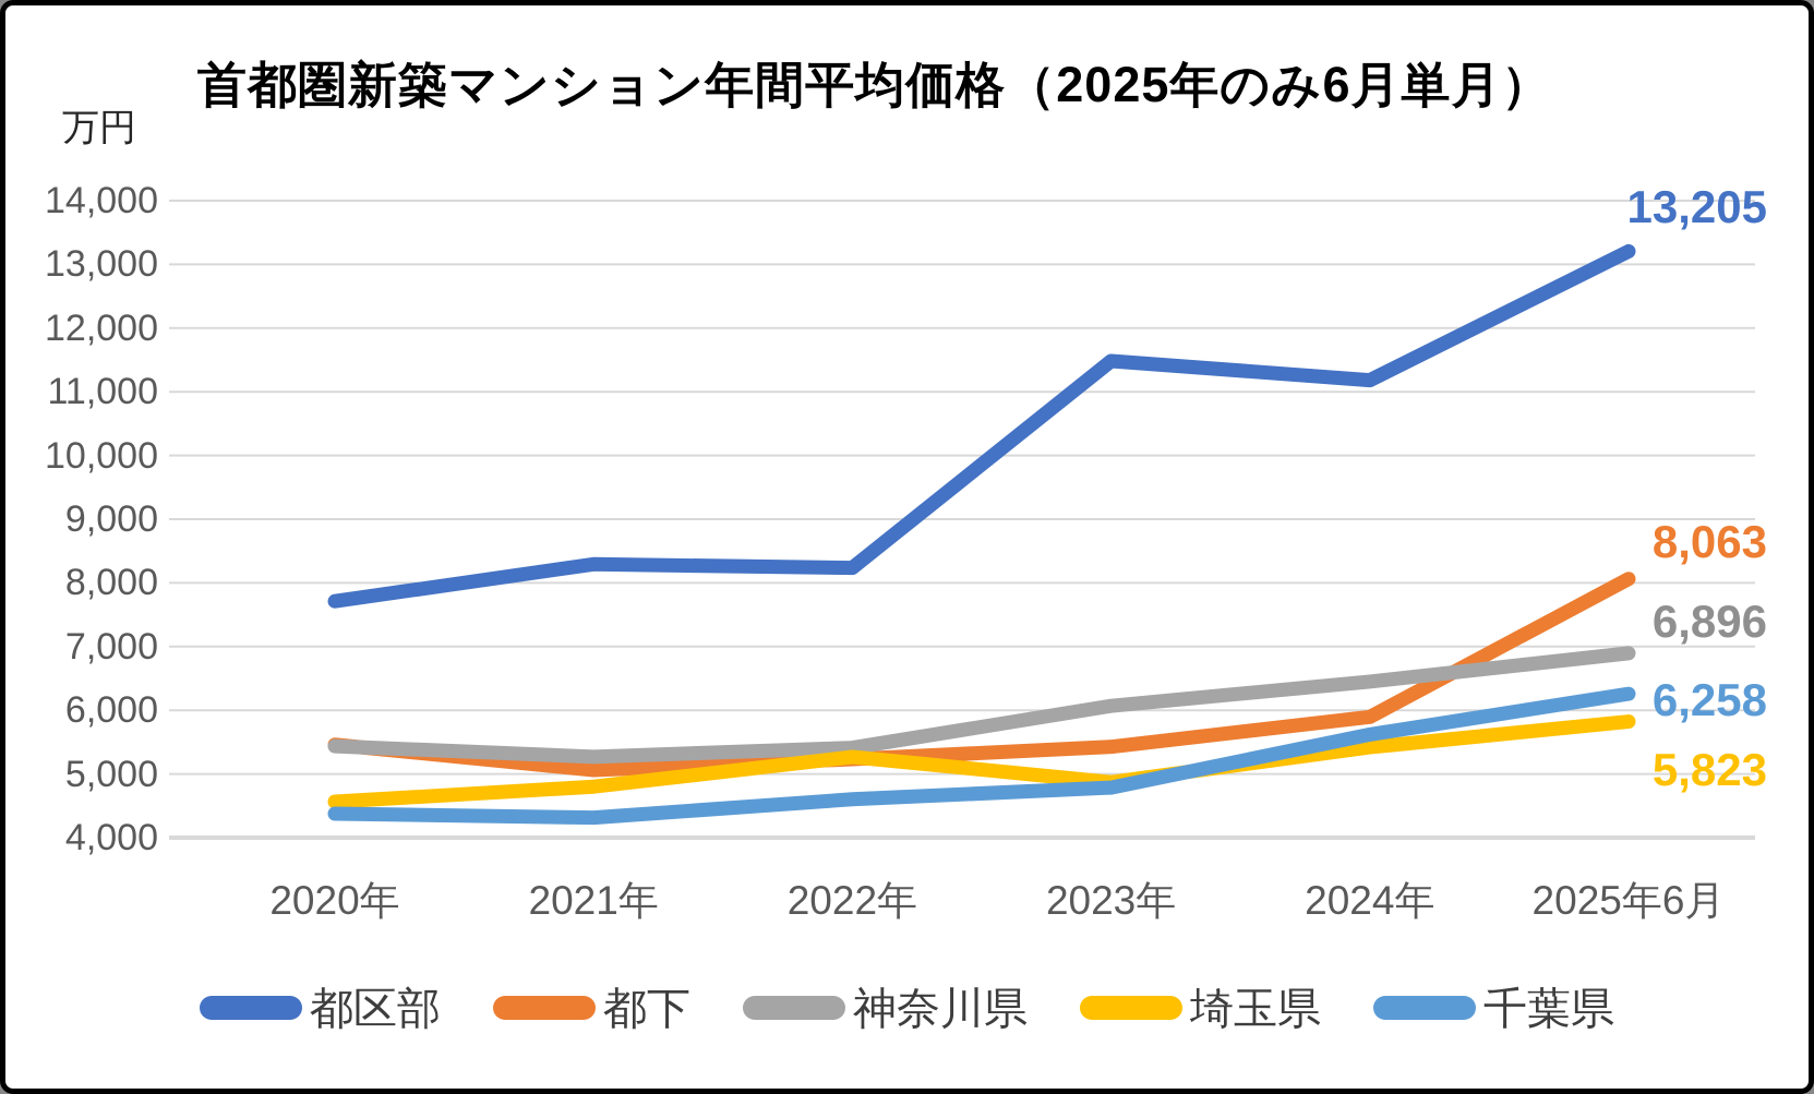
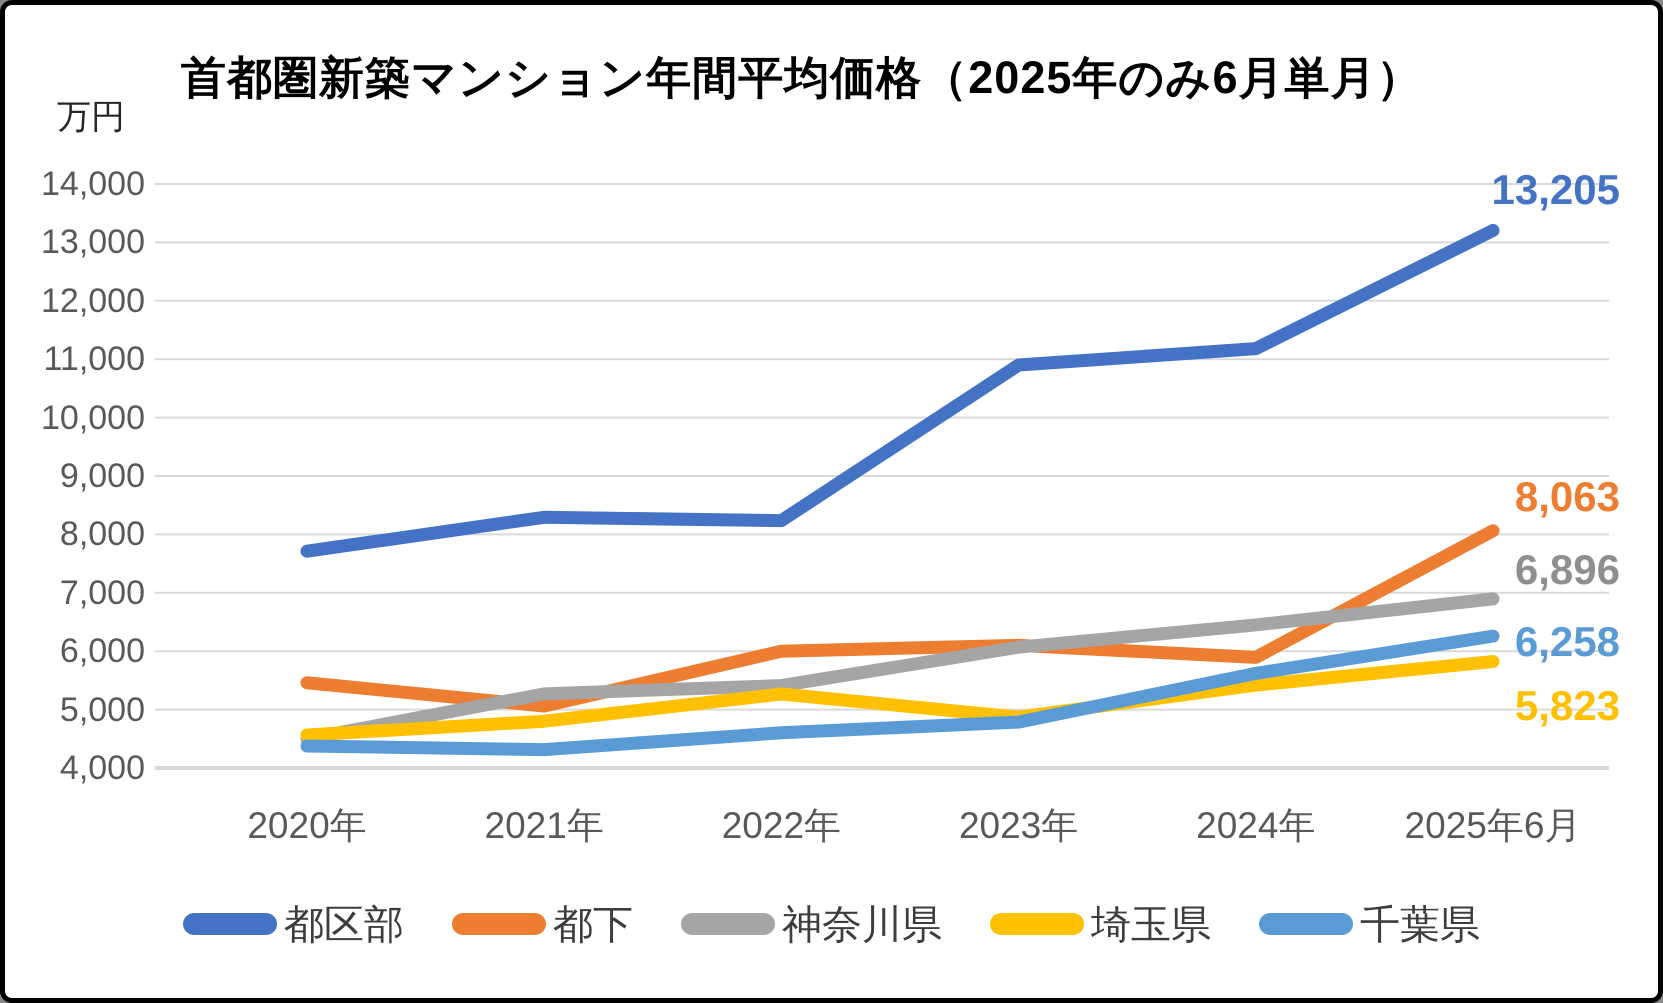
神奈川県/2020年: 5400 -> 4500
都下/2022年: 5200 -> 6000
都区部/2023年: 11500 -> 10900
都下/2023年: 5400 -> 6100
